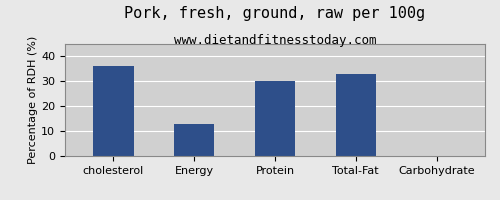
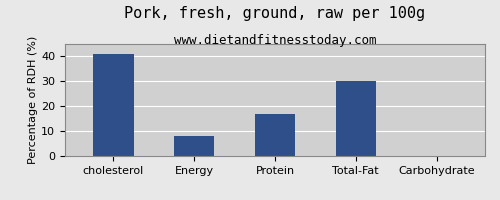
cholesterol: 36 -> 41
Energy: 13 -> 8
Protein: 30 -> 17
Total-Fat: 33 -> 30
